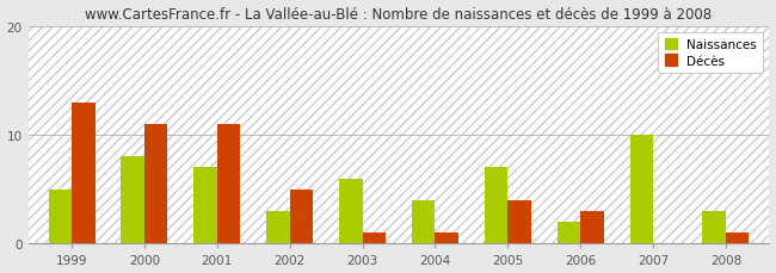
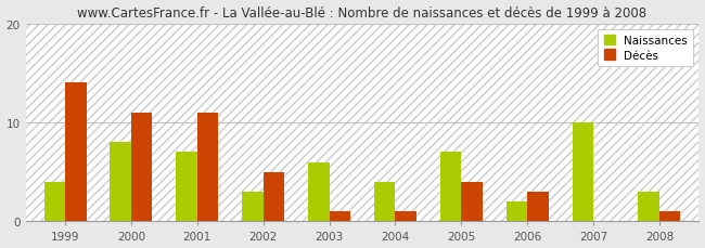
Naissances/1999: 5 -> 4
Décès/1999: 13 -> 14
